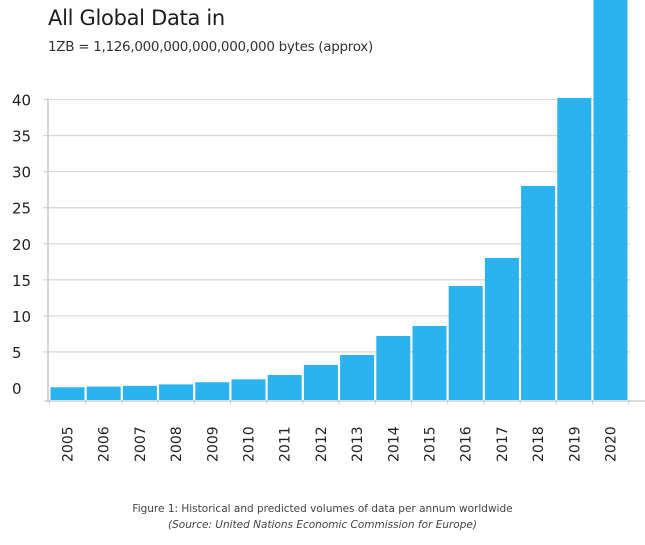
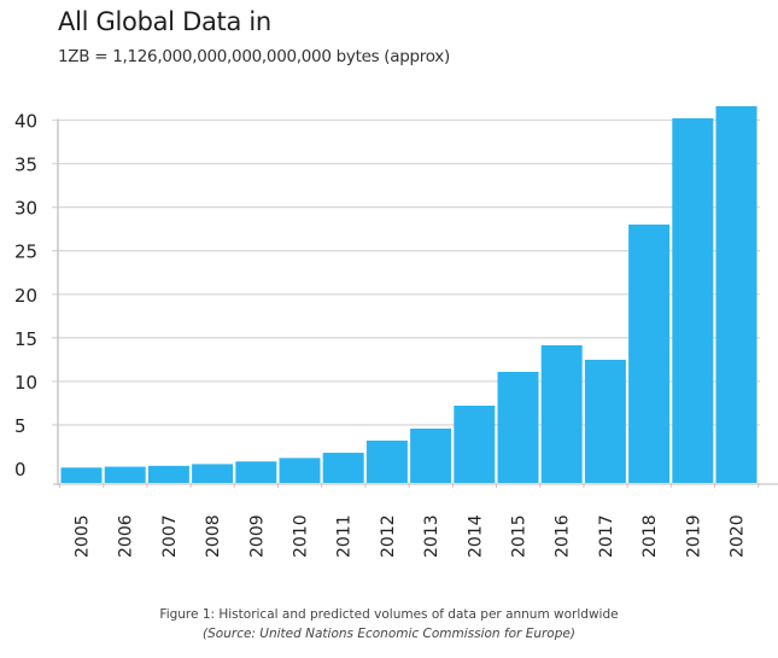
2015: 7 -> 9
2017: 14 -> 10
2020: 40 -> 31
